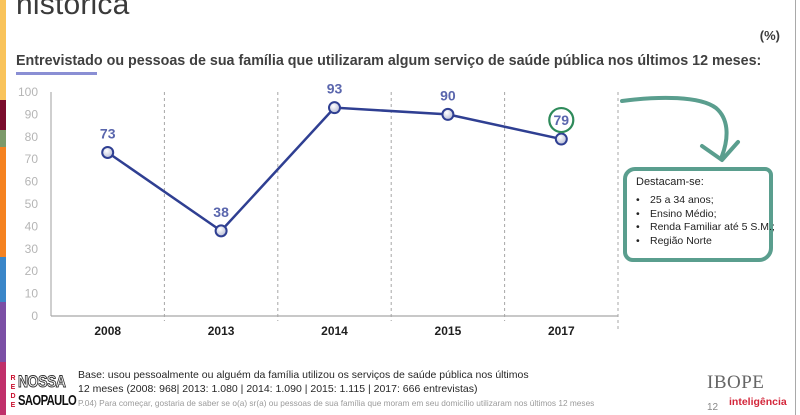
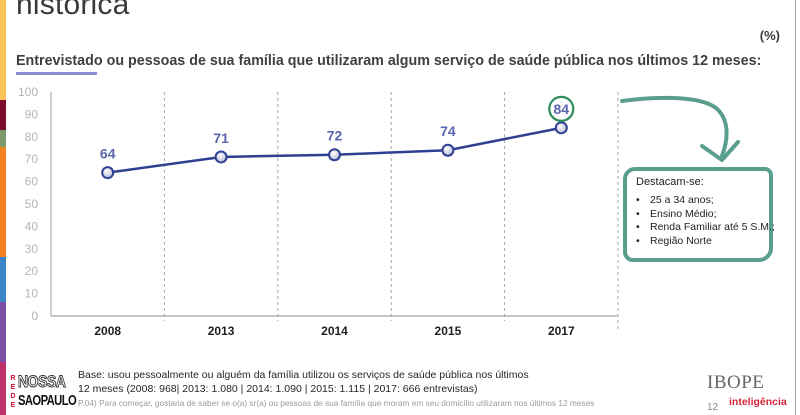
2008: 73 -> 64
2013: 38 -> 71
2014: 93 -> 72
2015: 90 -> 74
2017: 79 -> 84
